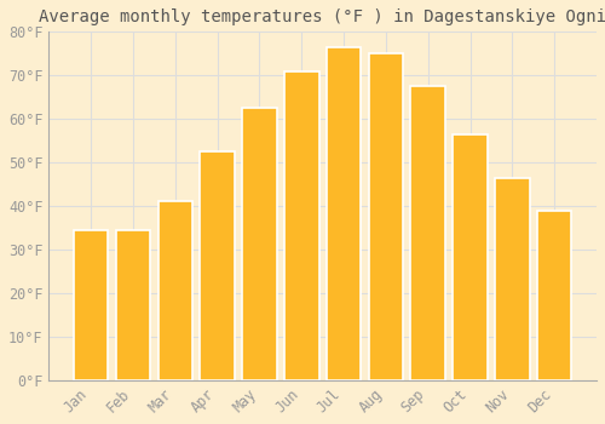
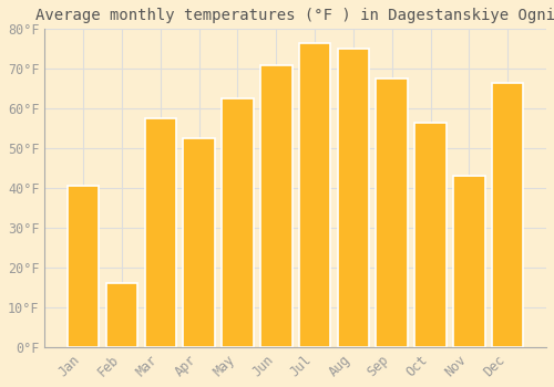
Jan: 34.5°F -> 40.5°F
Feb: 34.5°F -> 16.0°F
Mar: 41.0°F -> 57.5°F
Nov: 46.5°F -> 43.0°F
Dec: 39.0°F -> 66.5°F
